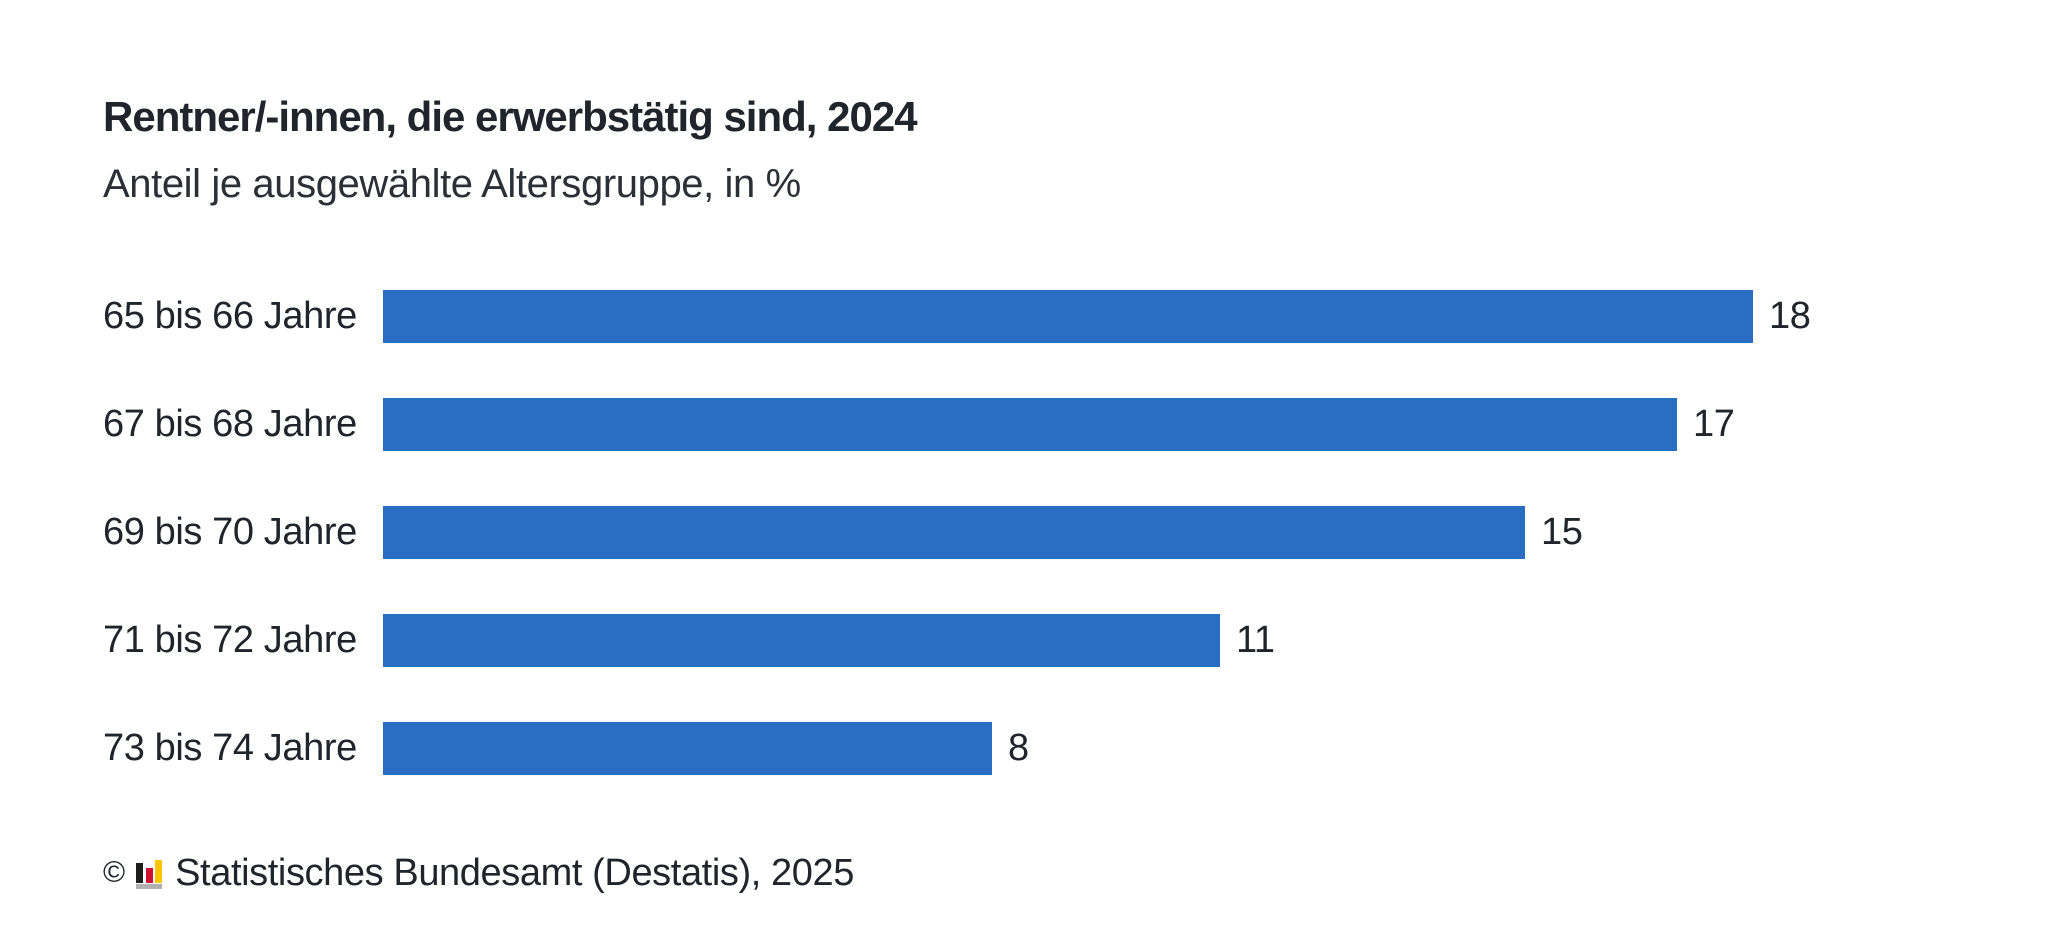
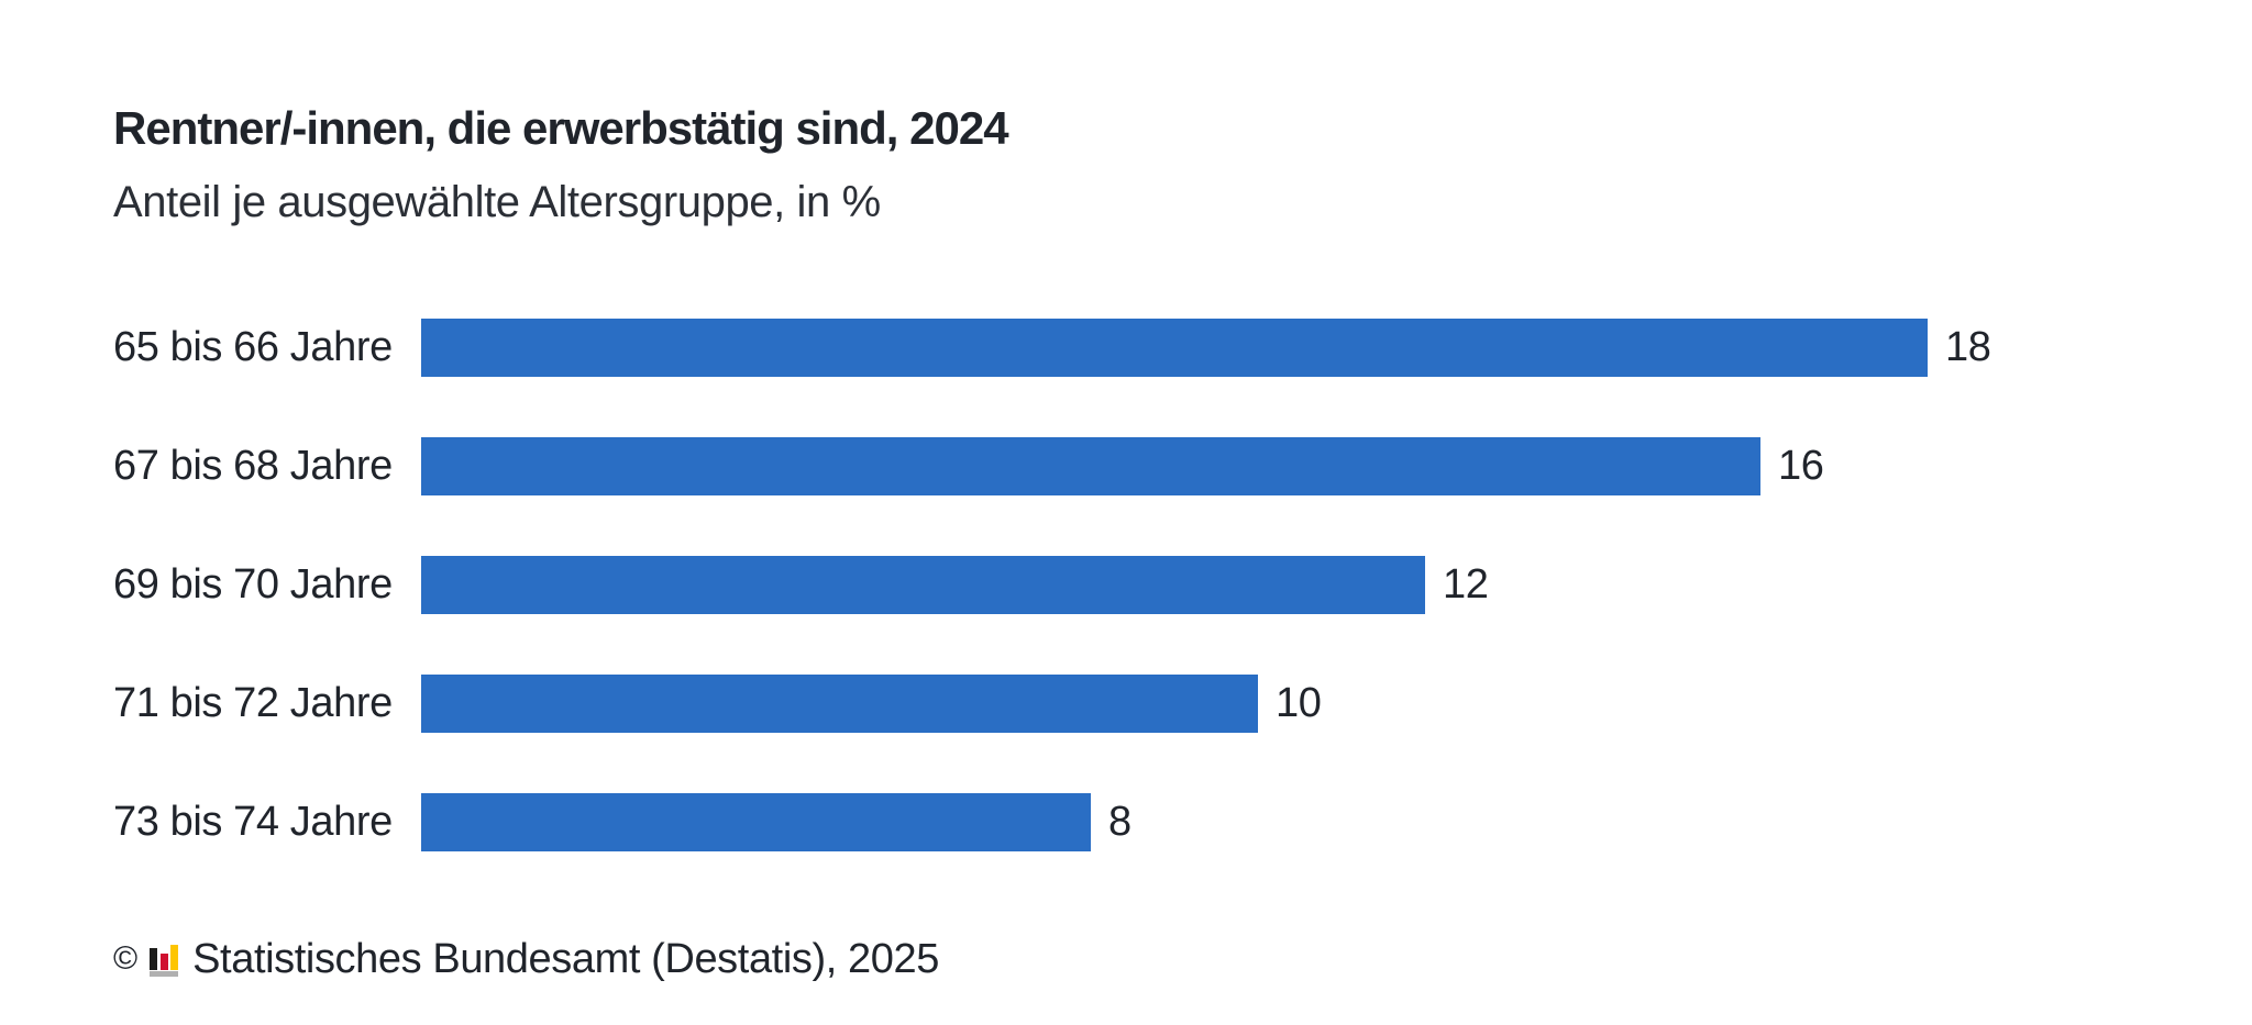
67 bis 68 Jahre: 17 -> 16
69 bis 70 Jahre: 15 -> 12
71 bis 72 Jahre: 11 -> 10
